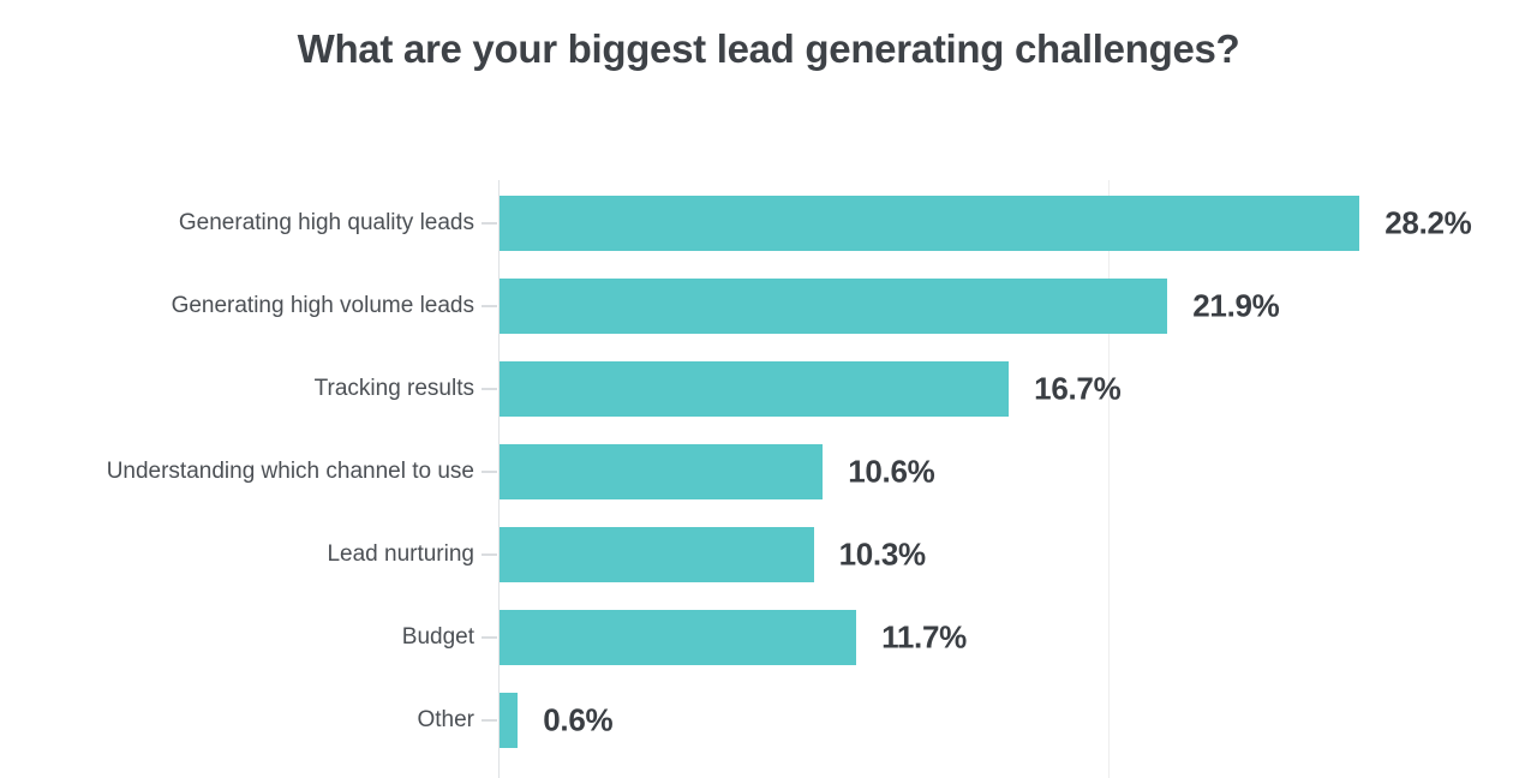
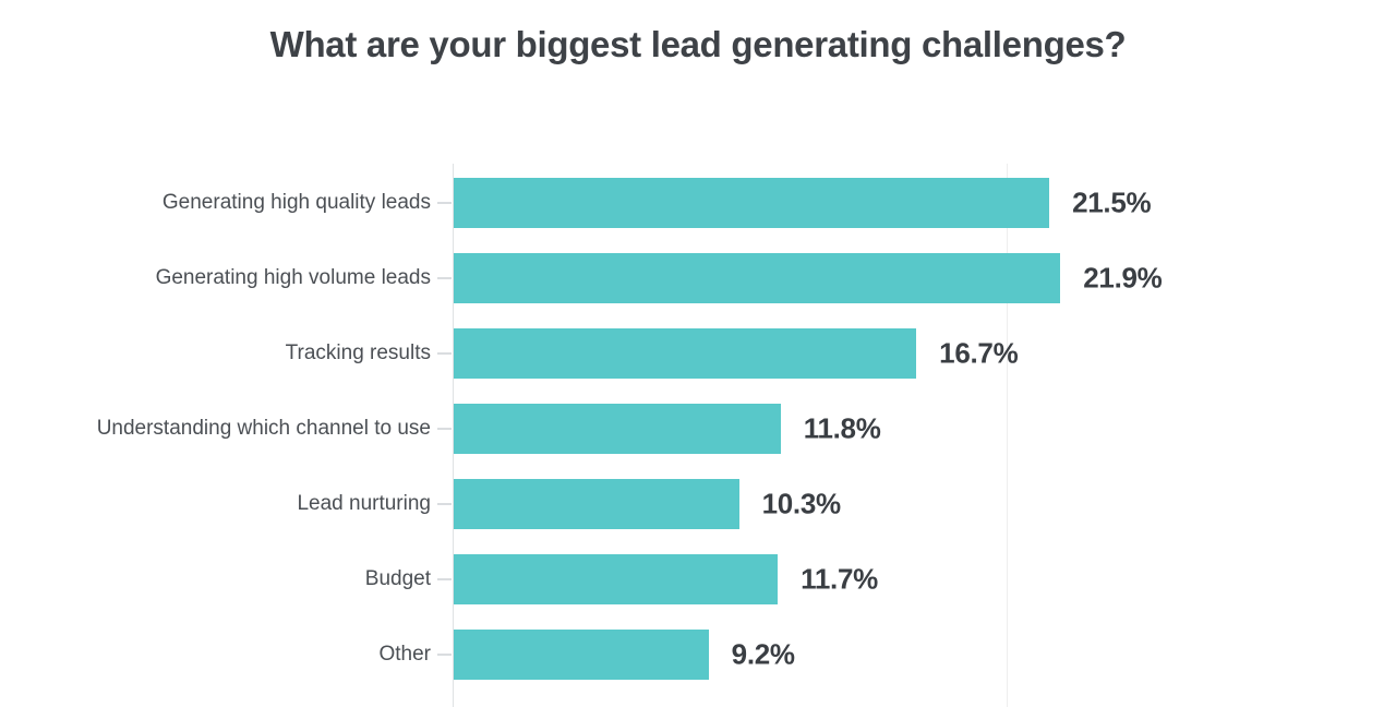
Generating high quality leads: 28.2% -> 21.5%
Understanding which channel to use: 10.6% -> 11.8%
Other: 0.6% -> 9.2%
